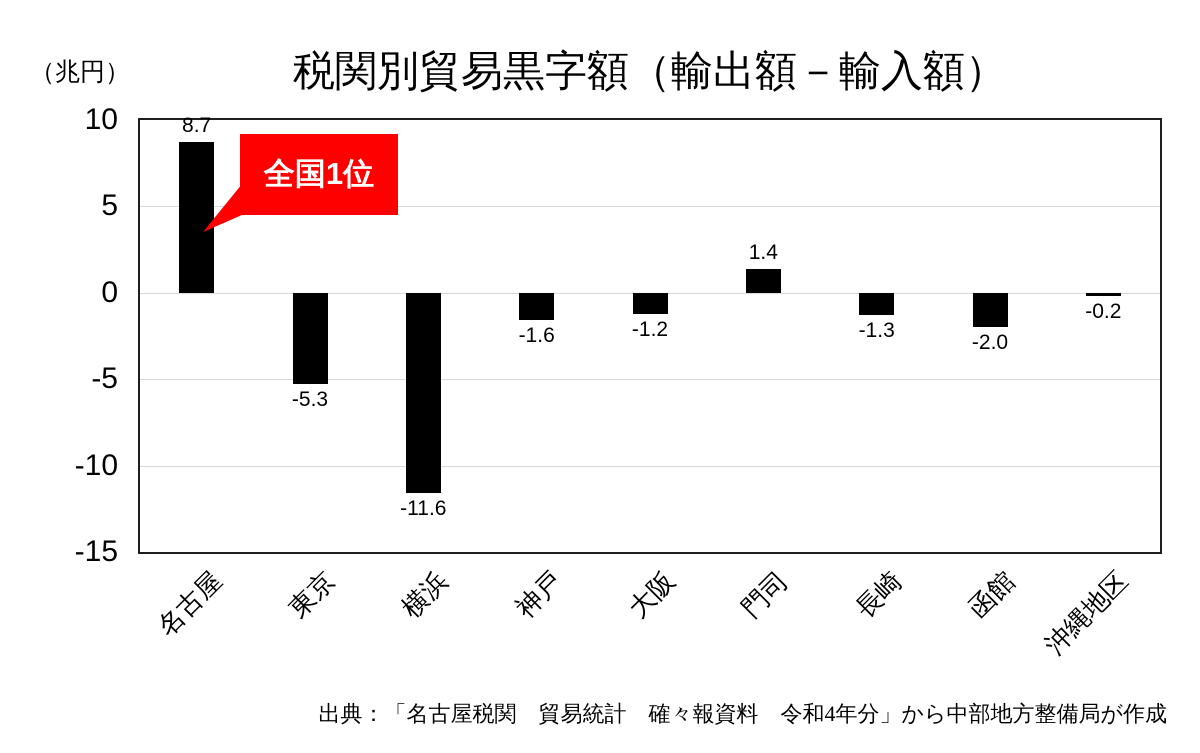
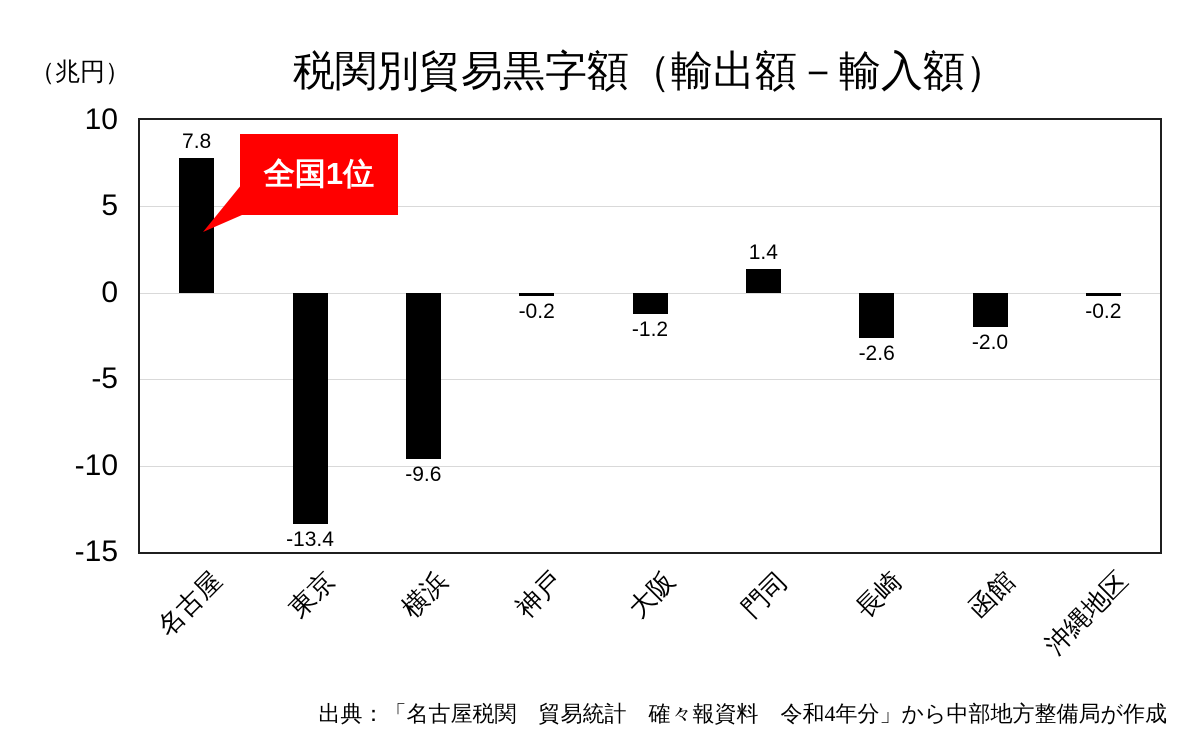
名古屋: 8.7 -> 7.8
東京: -5.3 -> -13.4
横浜: -11.6 -> -9.6
神戸: -1.6 -> -0.2
長崎: -1.3 -> -2.6
